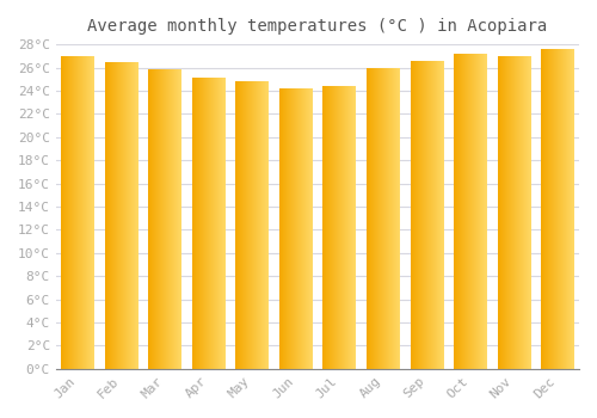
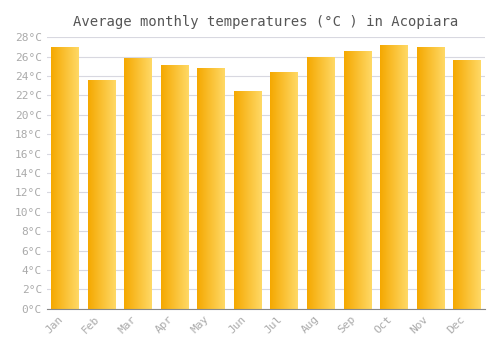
Feb: 26.5°C -> 23.6°C
Jun: 24.2°C -> 22.4°C
Dec: 27.6°C -> 25.6°C
